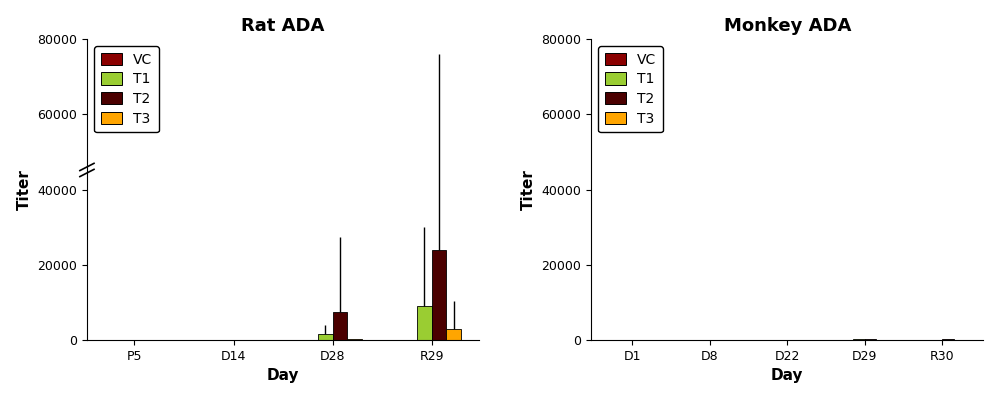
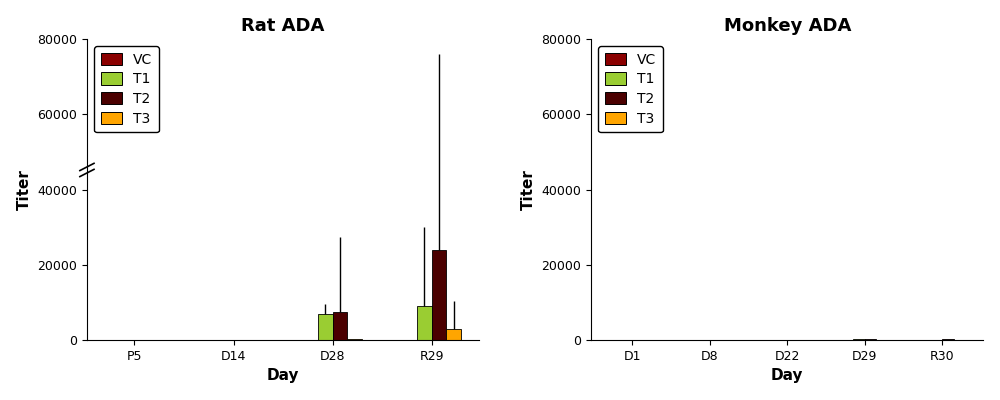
Rat ADA/T1/D28: 1500 -> 7000
